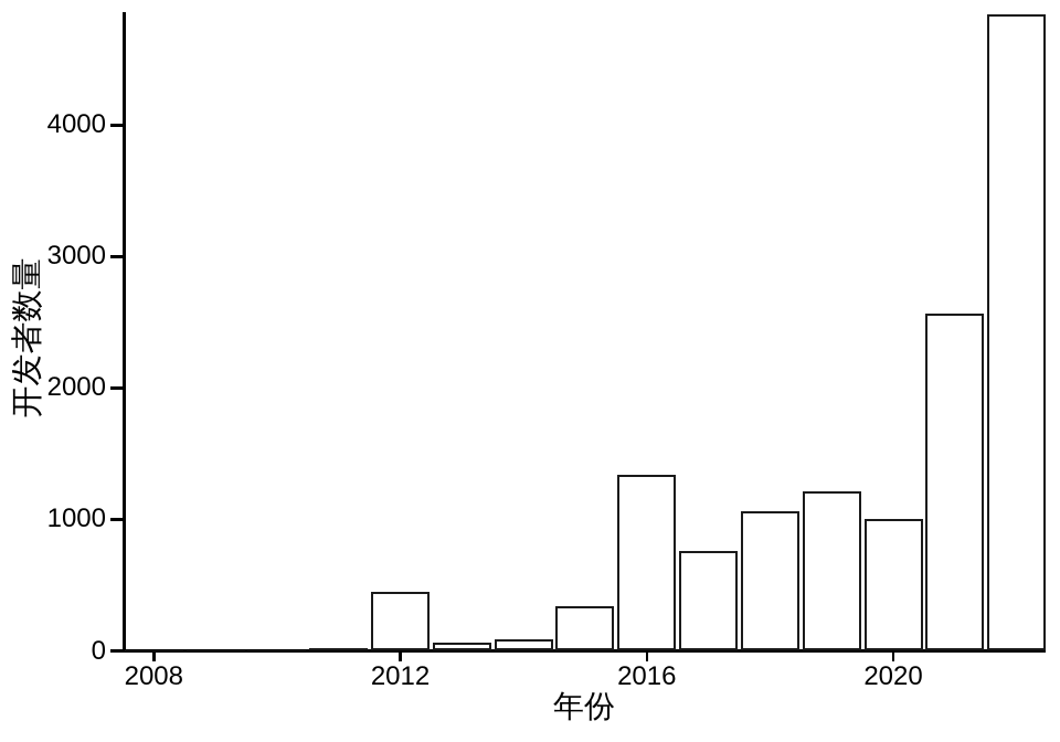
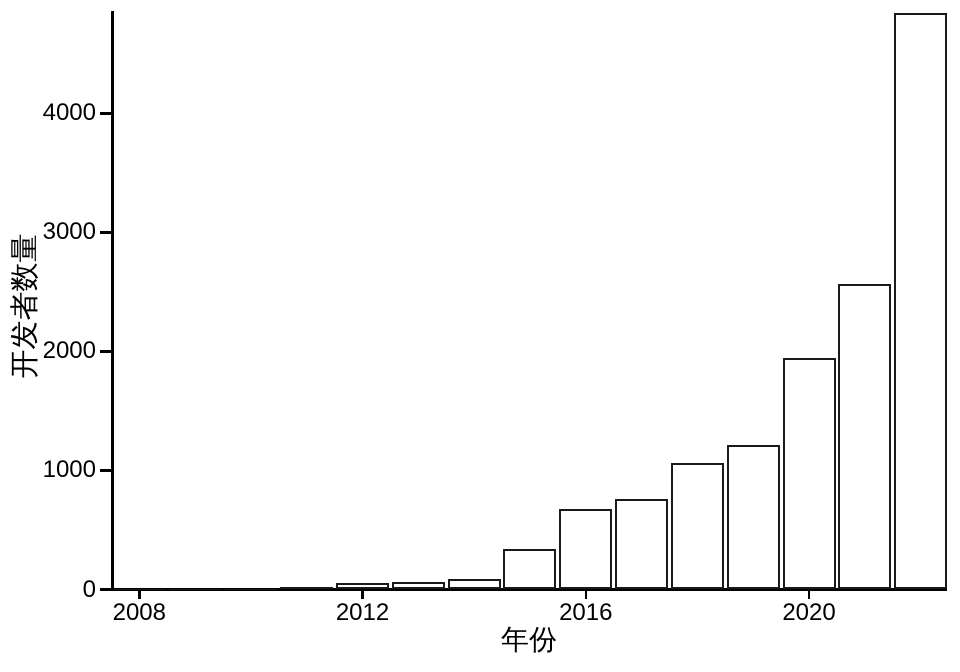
2012: 450 -> 60
2016: 1340 -> 680
2020: 1000 -> 1940
